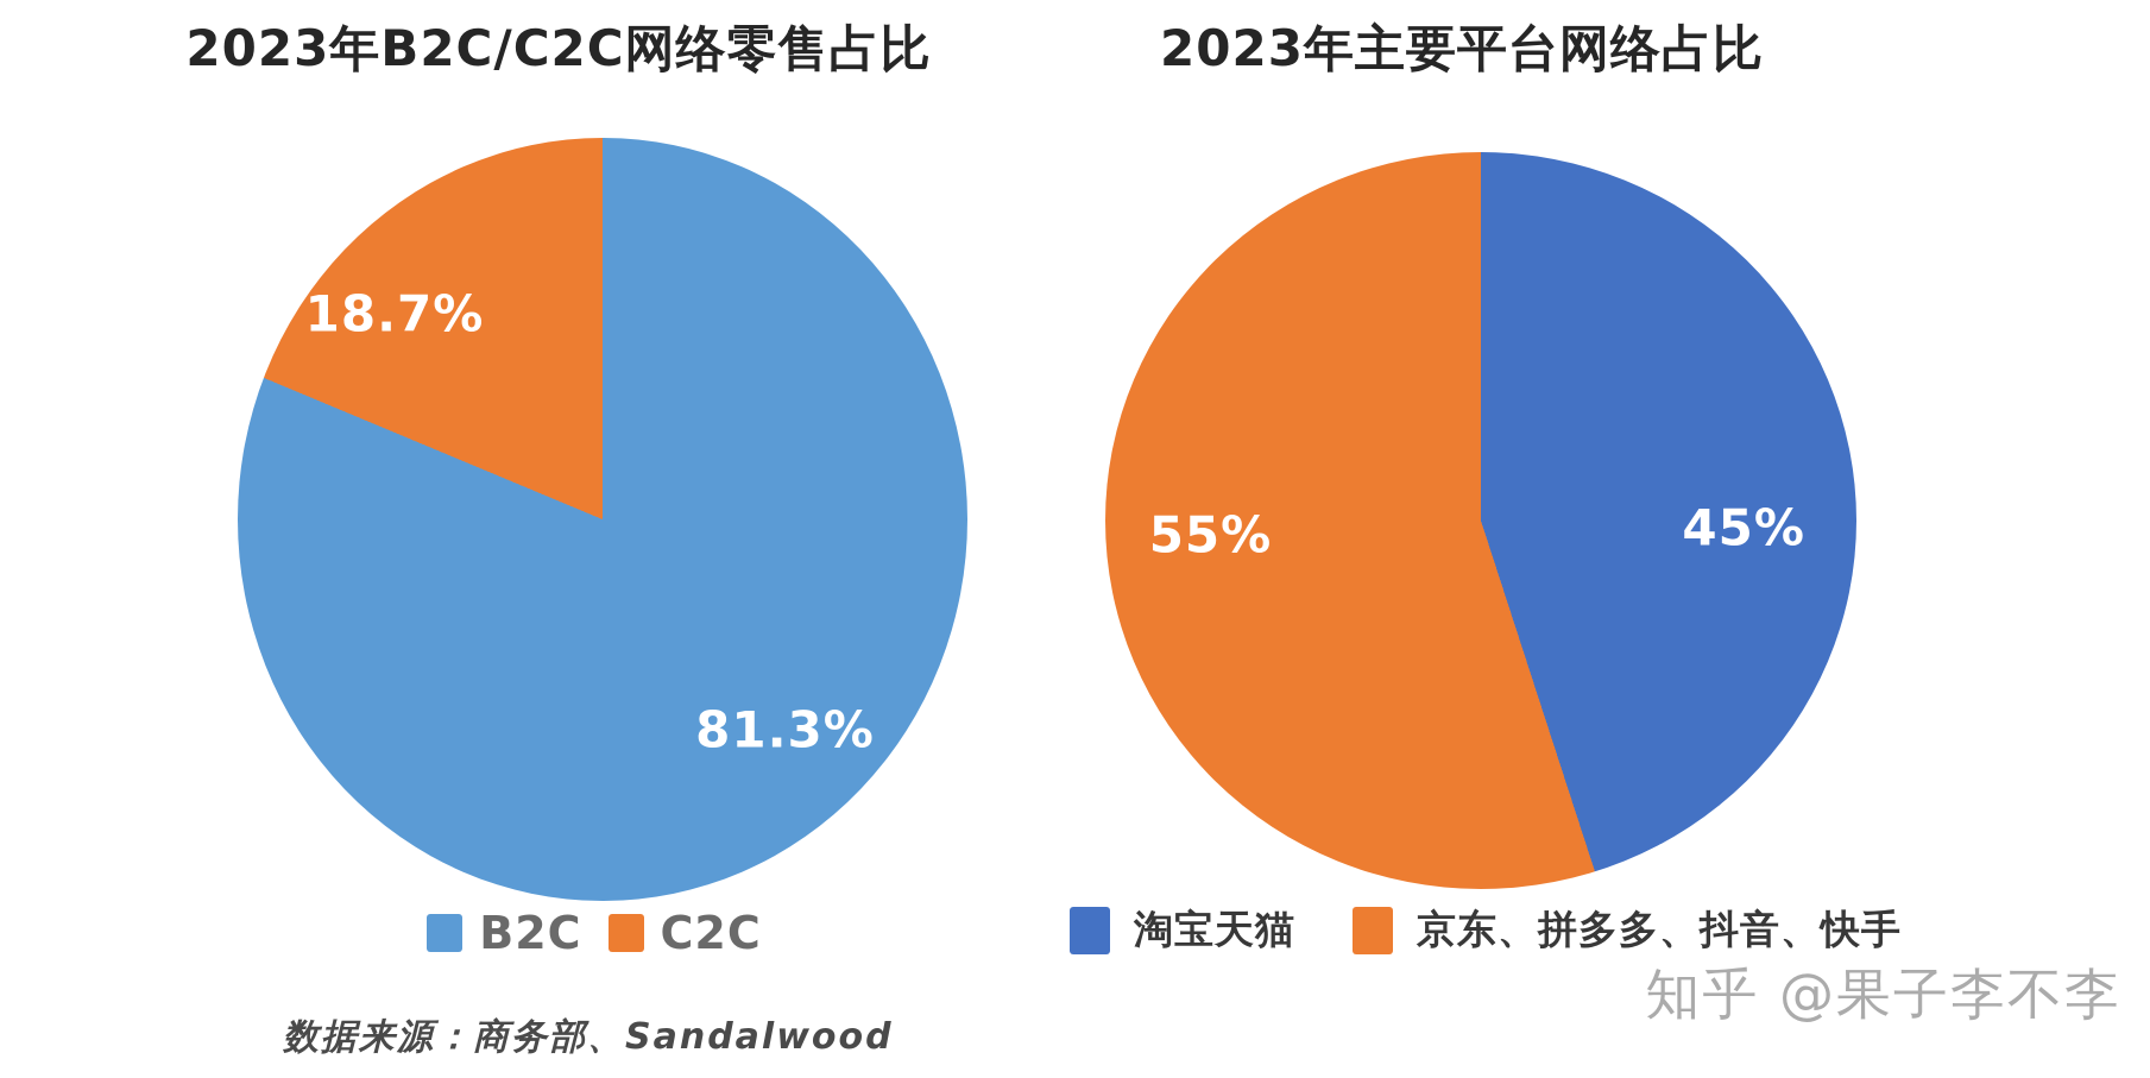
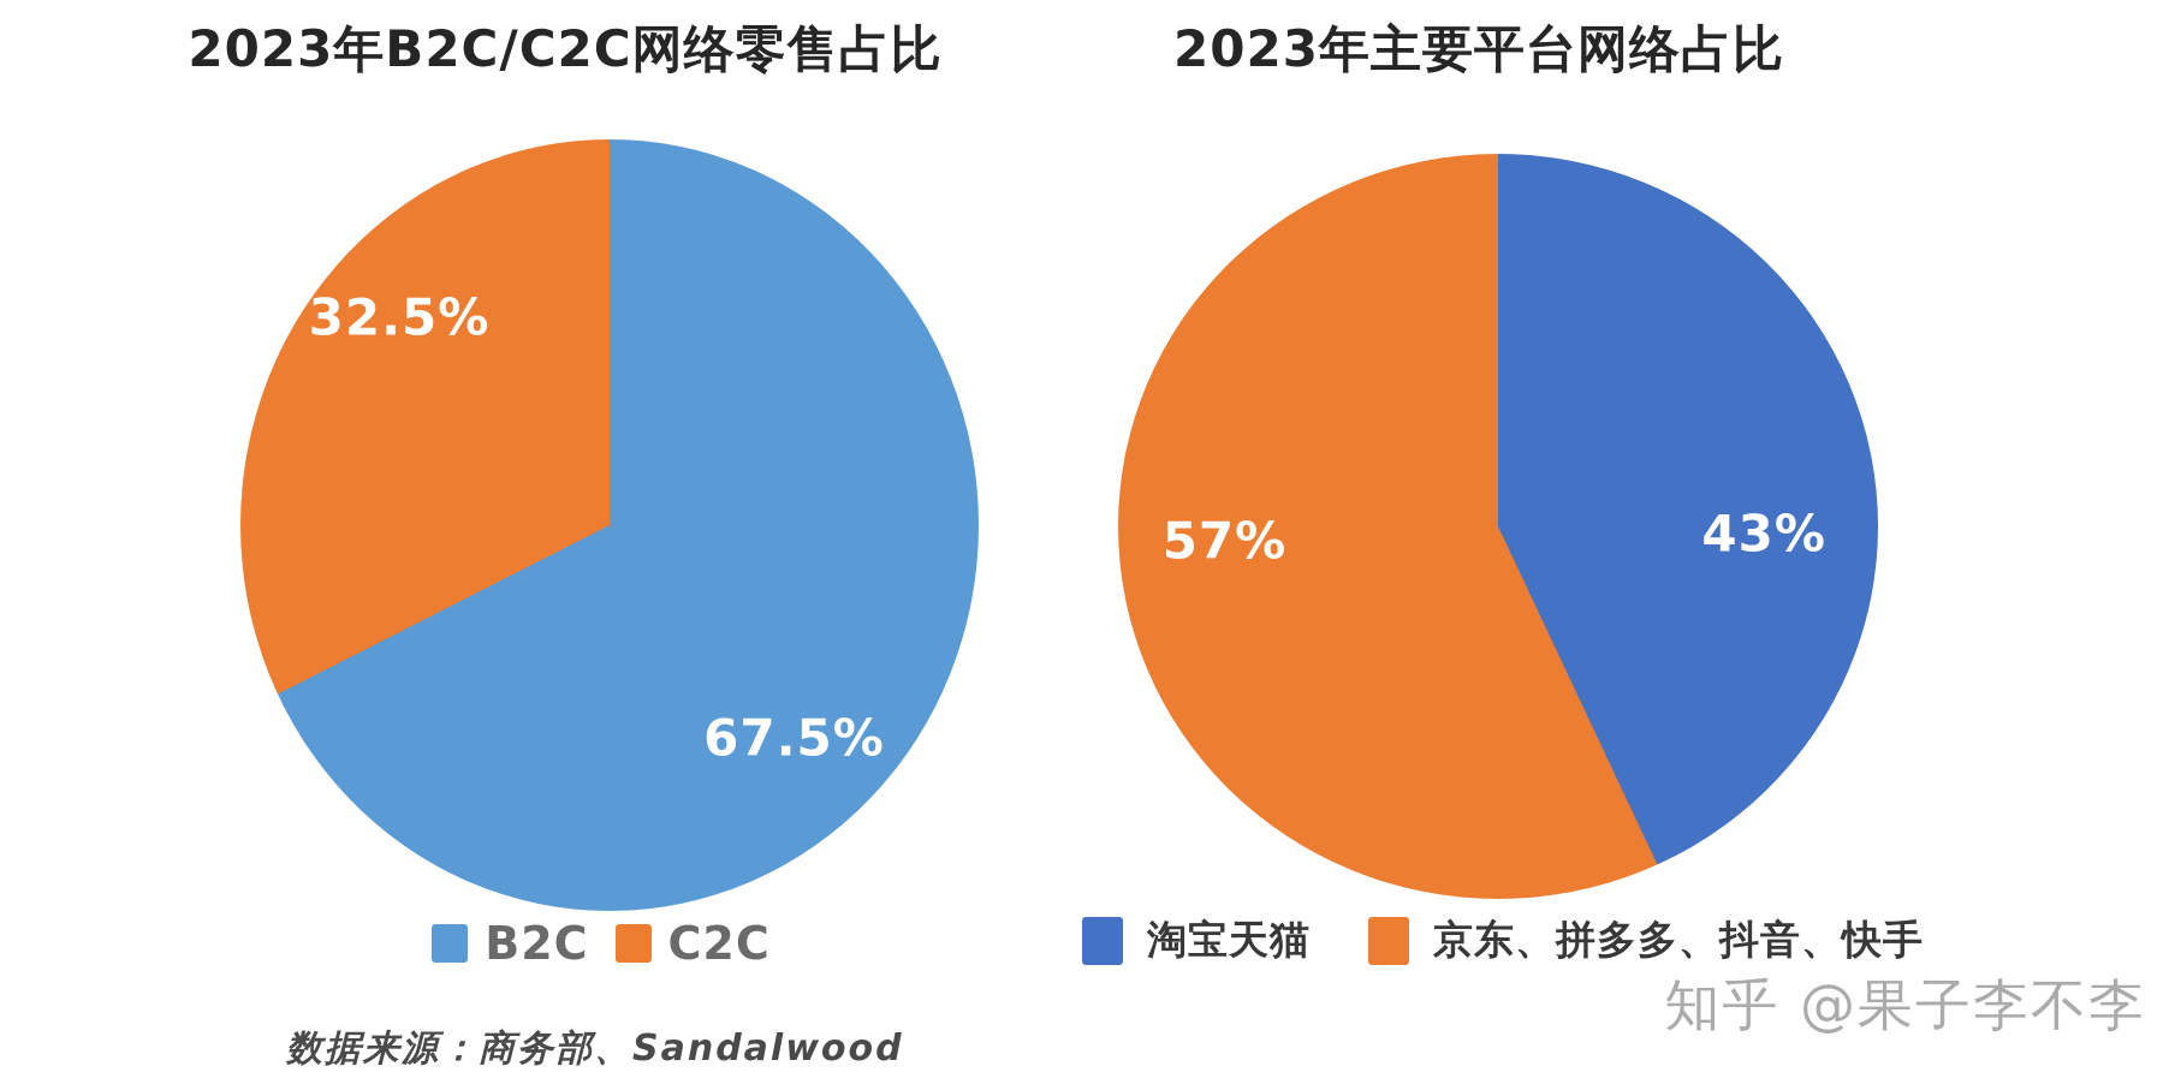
2023年B2C/C2C网络零售占比/B2C: 81.3% -> 67.5%
2023年B2C/C2C网络零售占比/C2C: 18.7% -> 32.5%
2023年主要平台网络占比/淘宝天猫: 45% -> 43%
2023年主要平台网络占比/京东、拼多多、抖音、快手: 55% -> 57%
